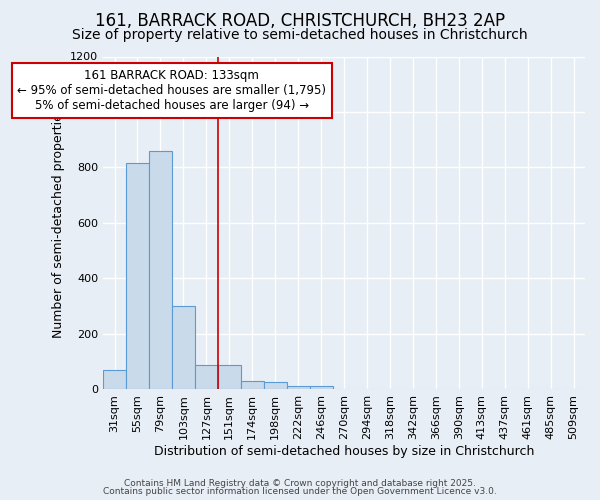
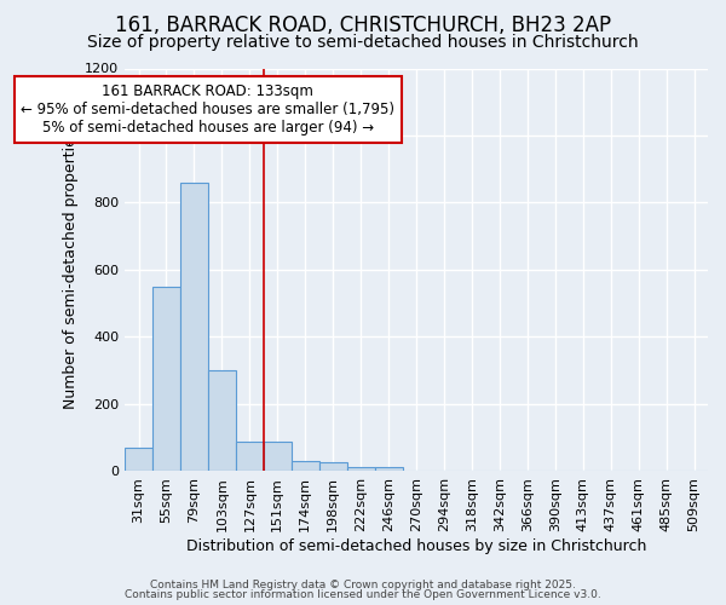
55sqm: 815 -> 550
